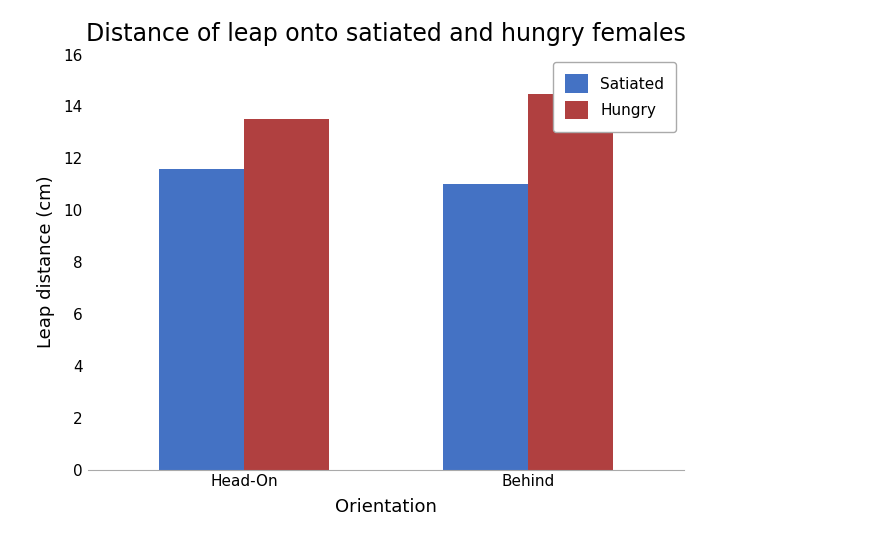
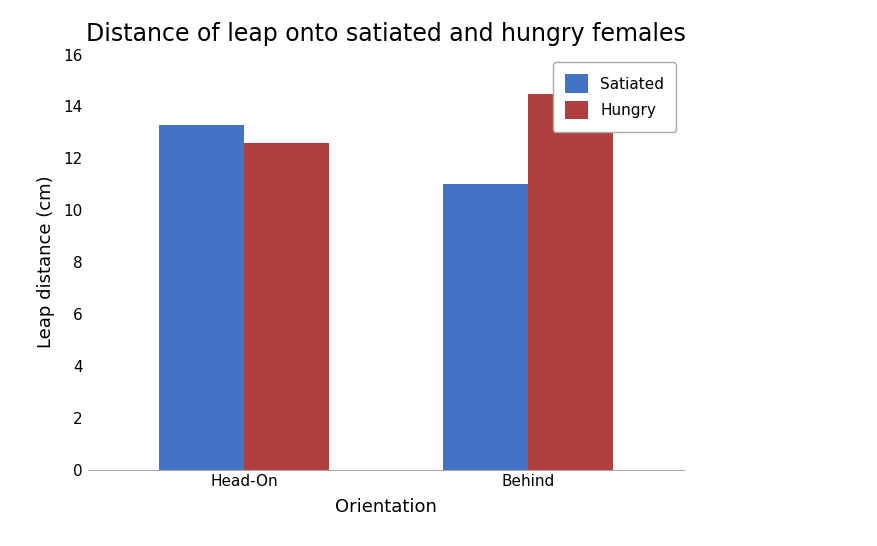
Satiated/Head-On: 11.6 -> 13.3
Hungry/Head-On: 13.5 -> 12.6
